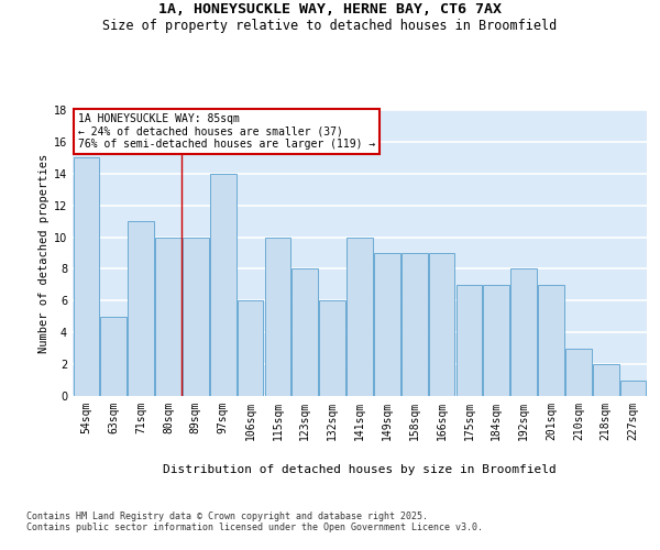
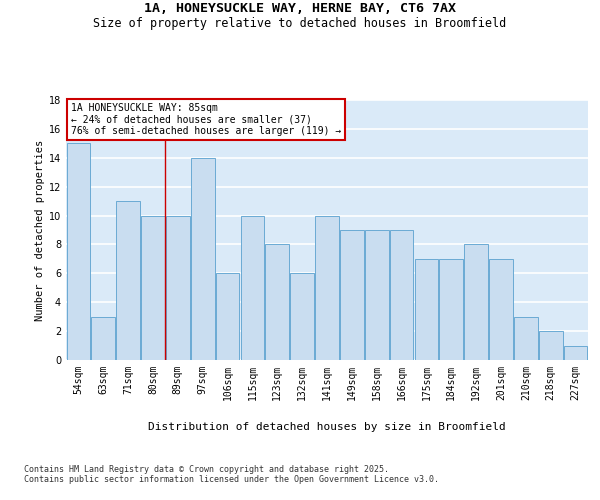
63sqm: 5 -> 3
